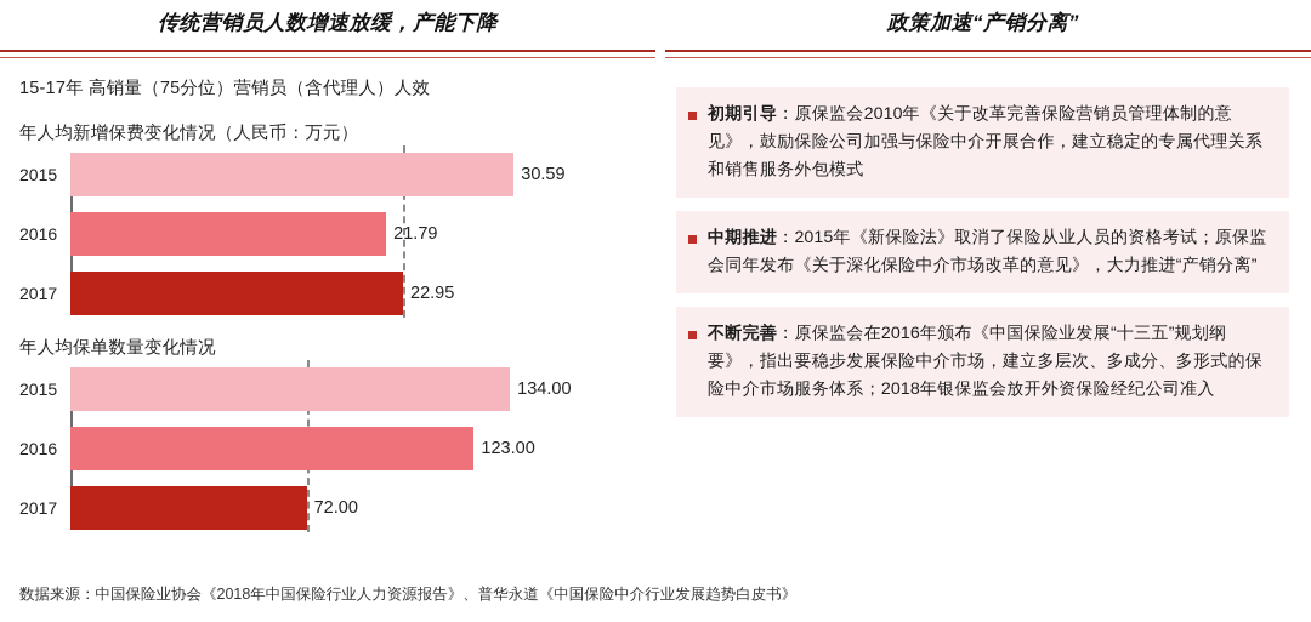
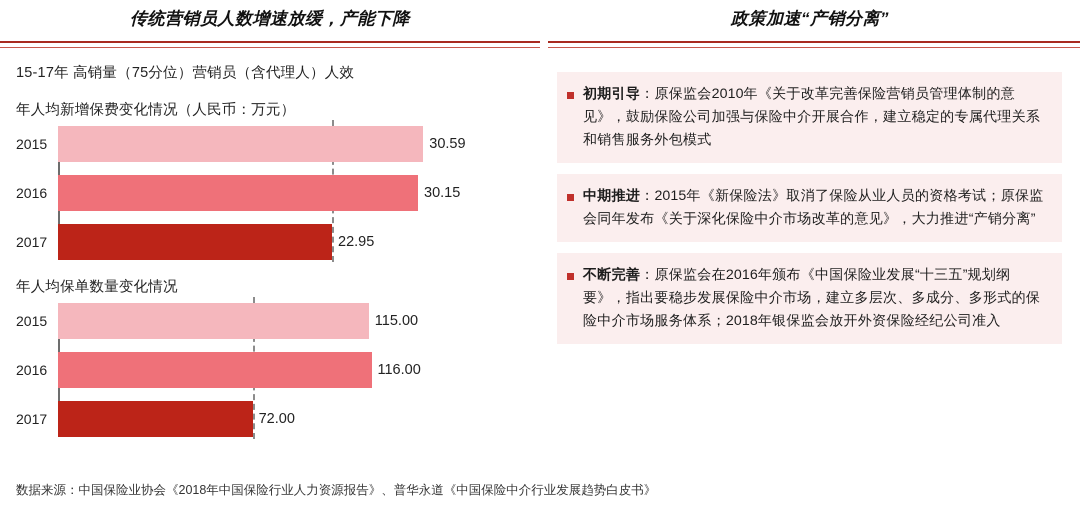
年人均新增保费变化情况（人民币：万元）/2016: 21.79 -> 30.15
年人均保单数量变化情况/2015: 134.00 -> 115.00
年人均保单数量变化情况/2016: 123.00 -> 116.00
